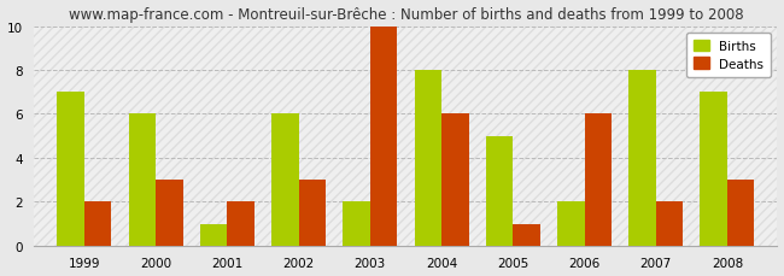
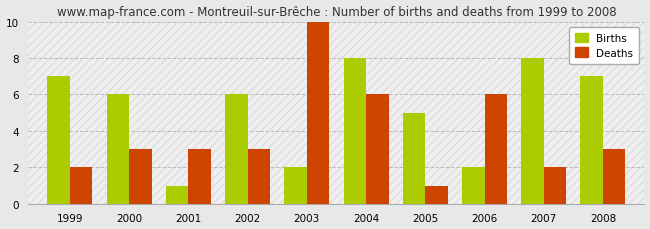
Deaths/2001: 2 -> 3
